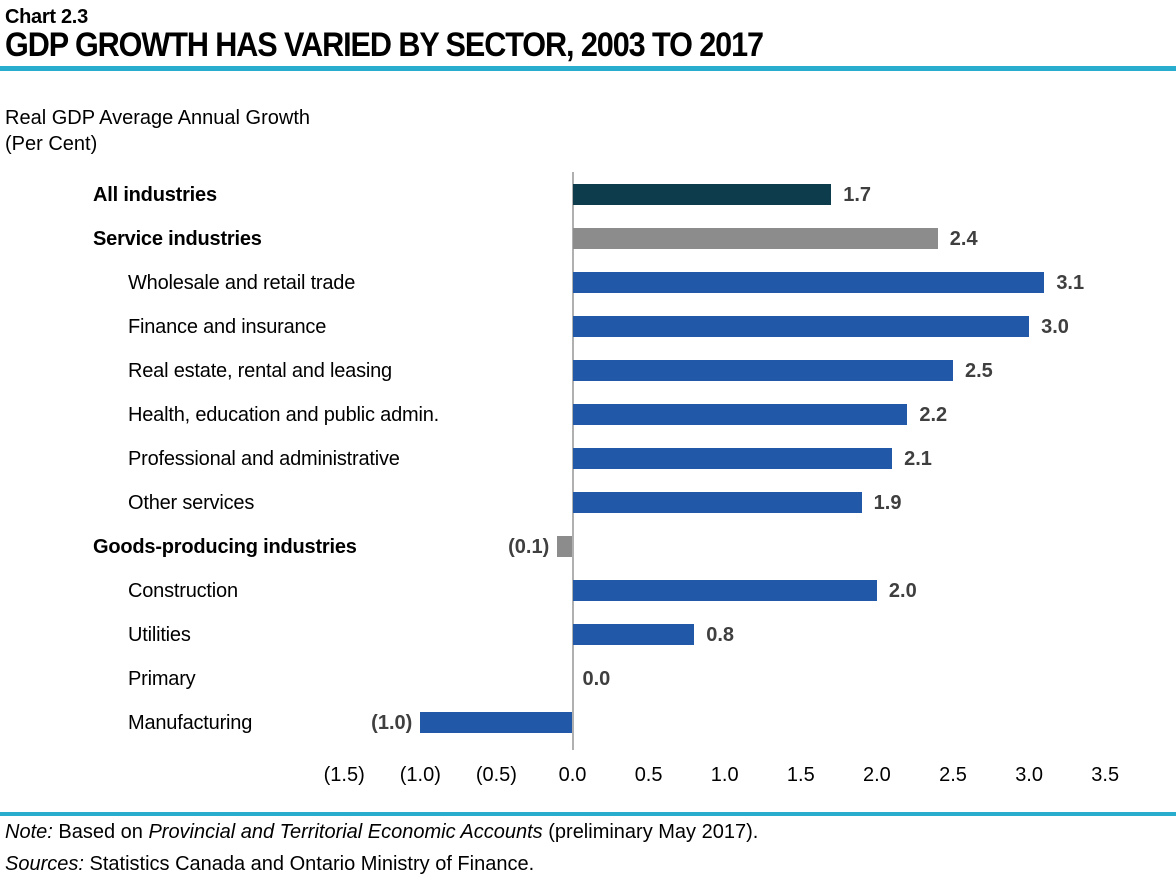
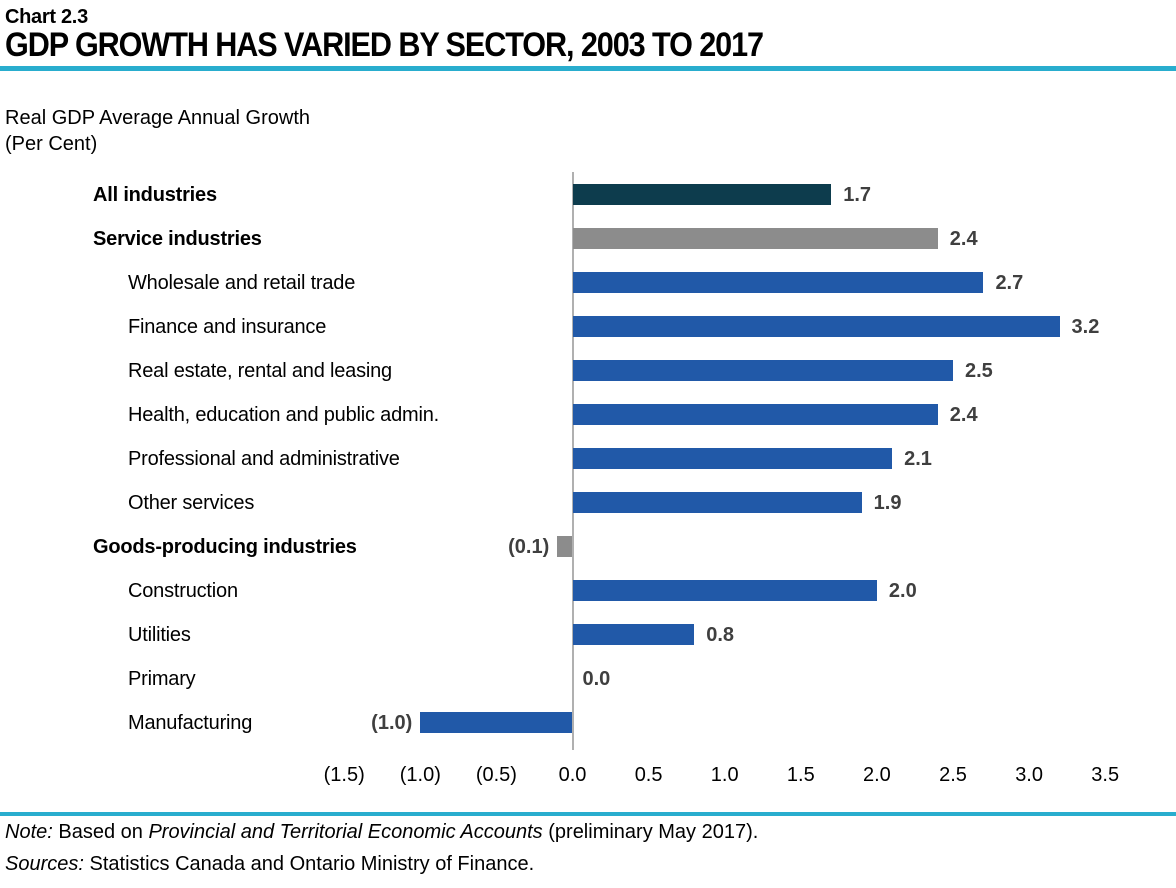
Wholesale and retail trade: 3.1 -> 2.7
Finance and insurance: 3.0 -> 3.2
Health, education and public admin.: 2.2 -> 2.4
